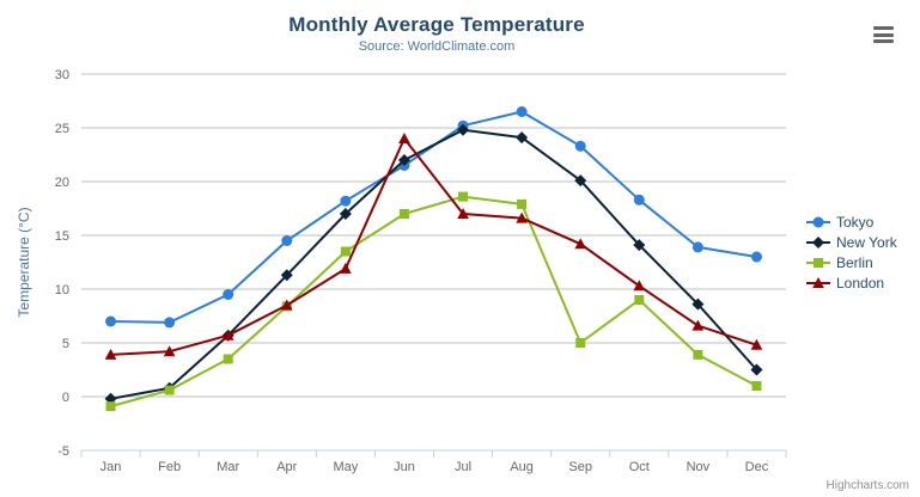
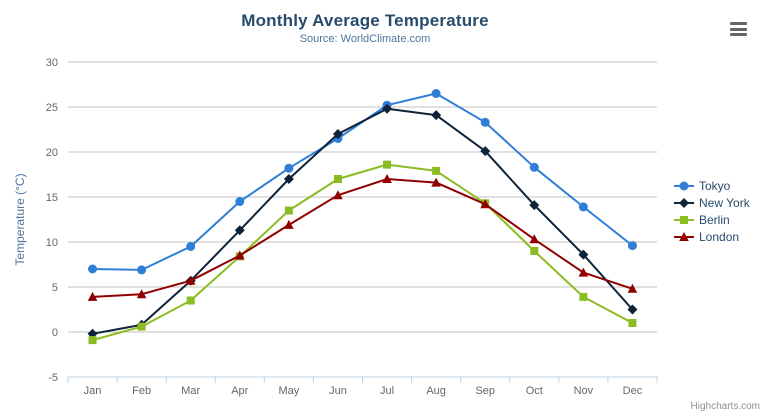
London/Jun: 24 -> 15
Berlin/Sep: 5 -> 14
Tokyo/Dec: 13 -> 10
